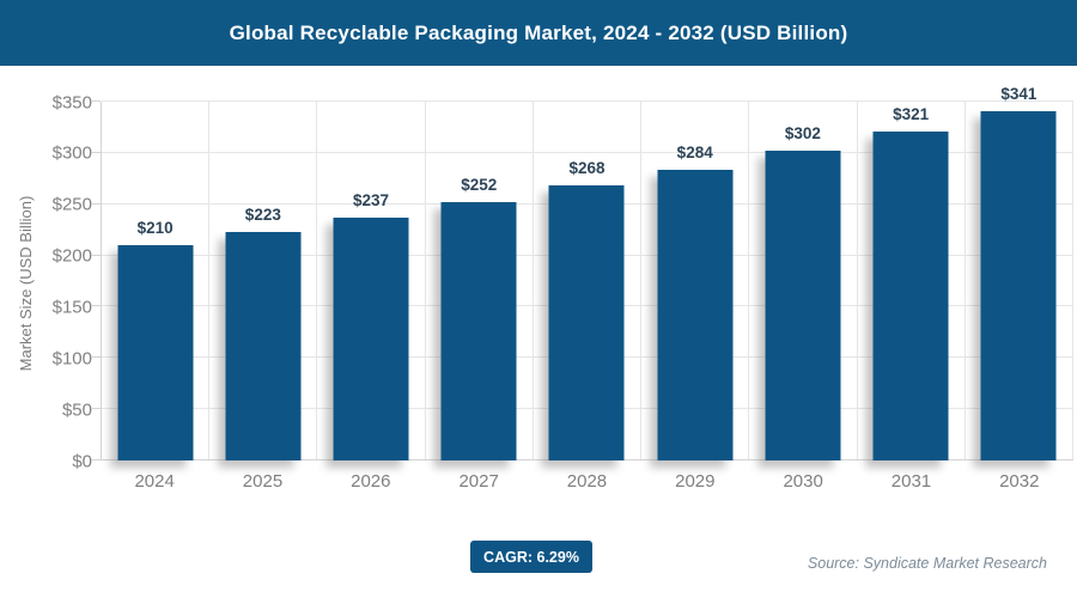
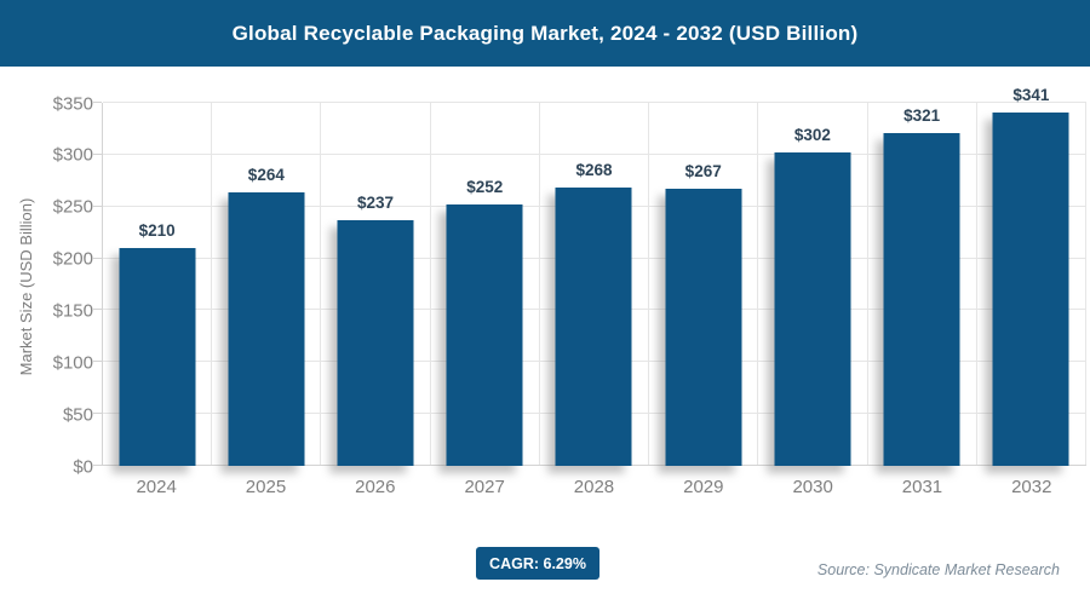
2025: $223 -> $264
2029: $284 -> $267
